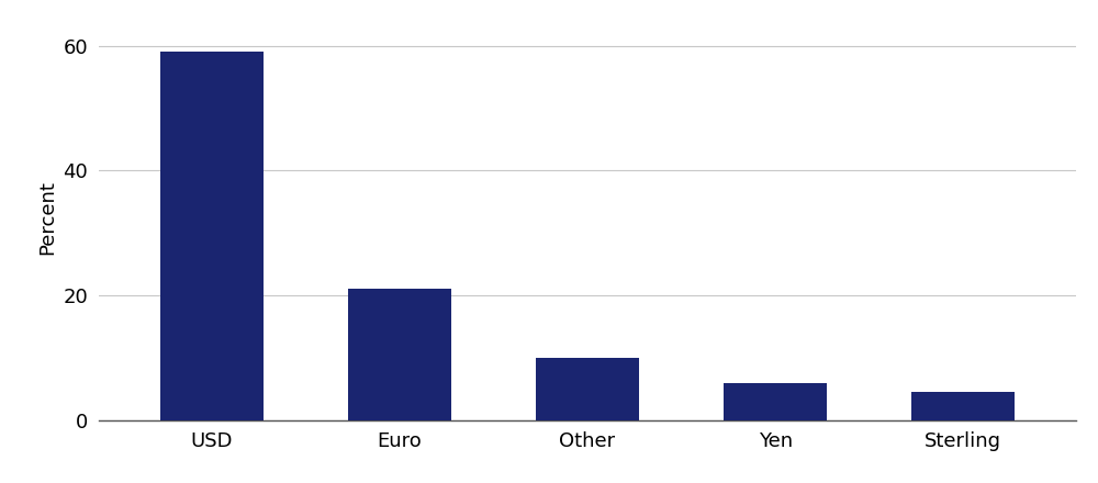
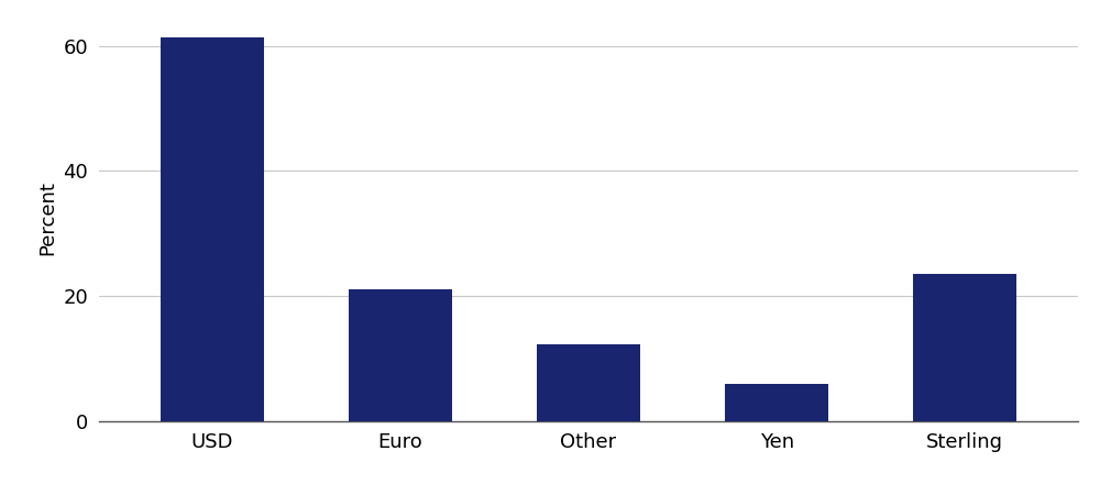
USD: 59.0 -> 61.4
Other: 10.0 -> 12.2
Sterling: 4.5 -> 23.6
